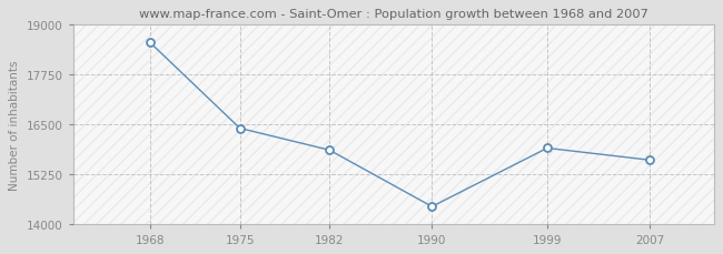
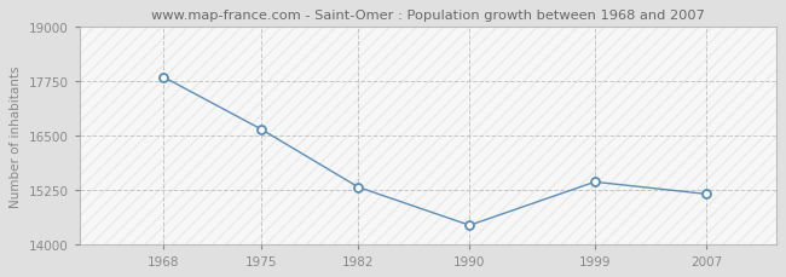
1968: 18550 -> 17850
1975: 16400 -> 16650
1982: 15850 -> 15310
1999: 15900 -> 15430
2007: 15600 -> 15150
